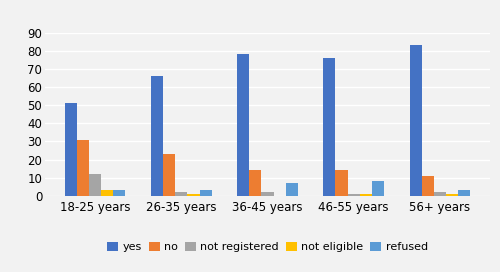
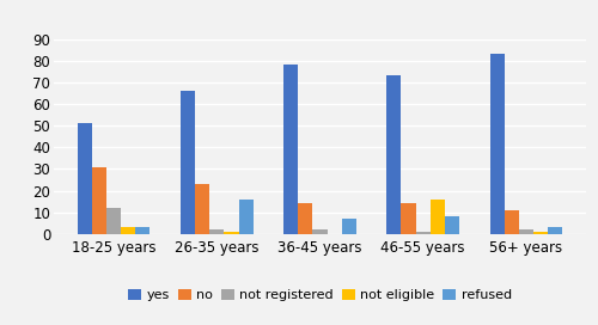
refused/26-35 years: 3 -> 16
yes/46-55 years: 76 -> 73
not eligible/46-55 years: 1 -> 16
